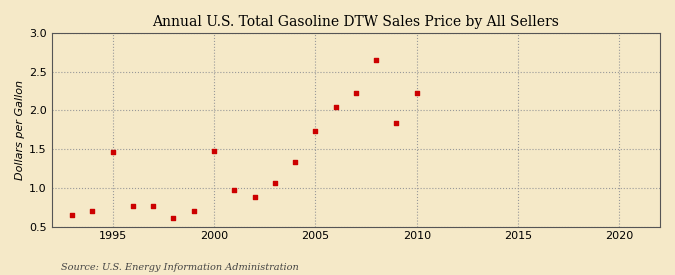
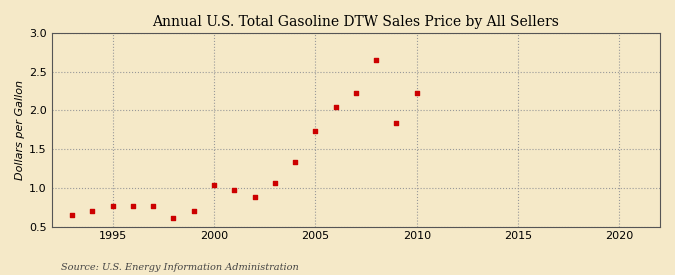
1995: 1.46 -> 0.77
2000: 1.48 -> 1.04
